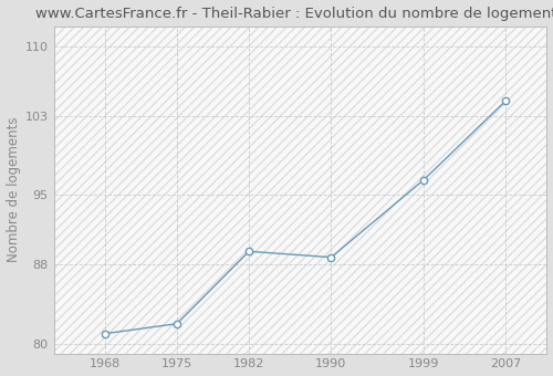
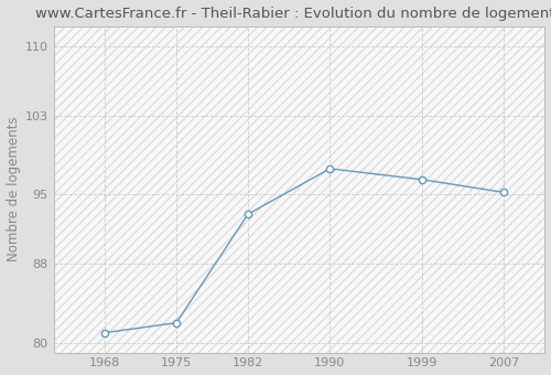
1982: 89.3 -> 93.0
1990: 88.7 -> 97.6
2007: 104.5 -> 95.2
